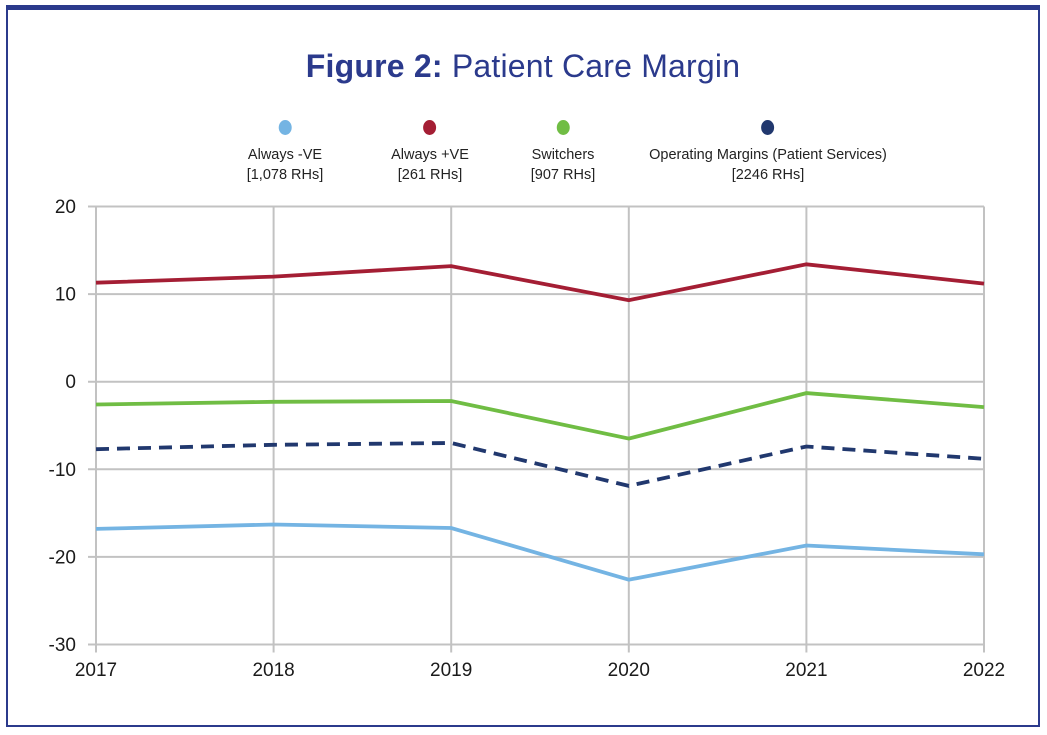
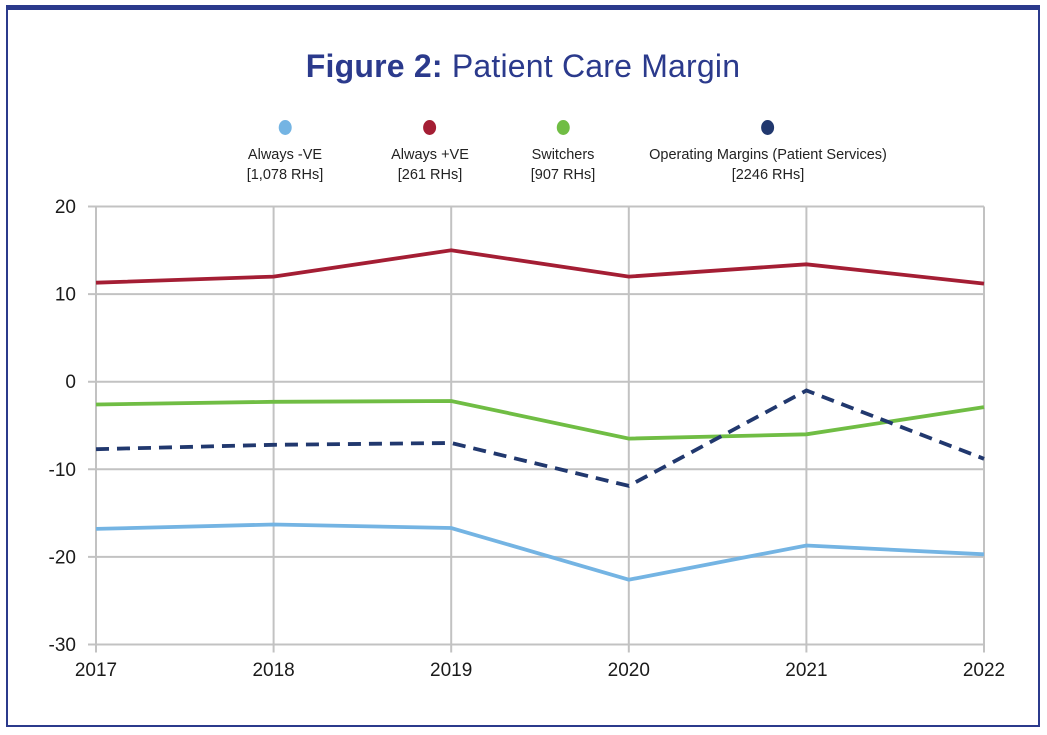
Always +VE/2019: 13 -> 15
Always +VE/2020: 9 -> 12
Switchers/2021: -1 -> -6
Operating Margins (Patient Services)/2021: -7 -> -1
